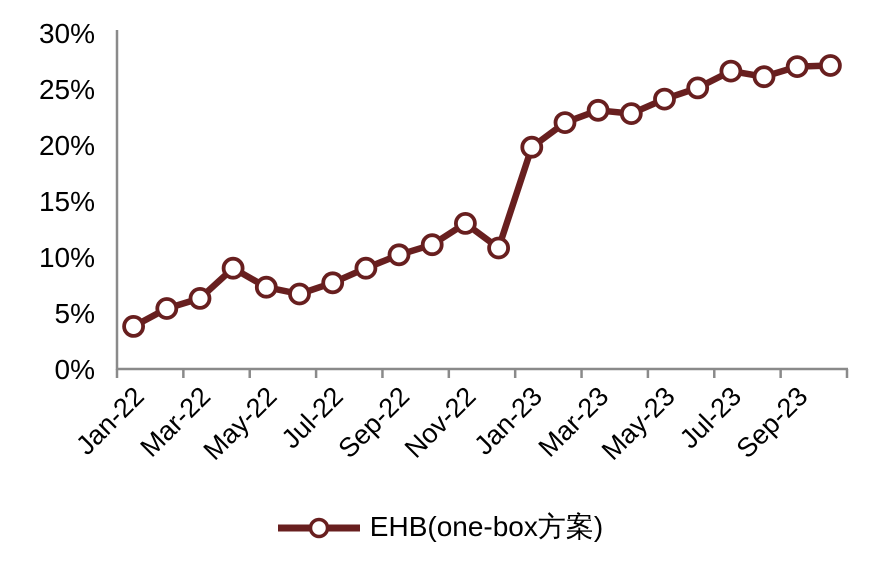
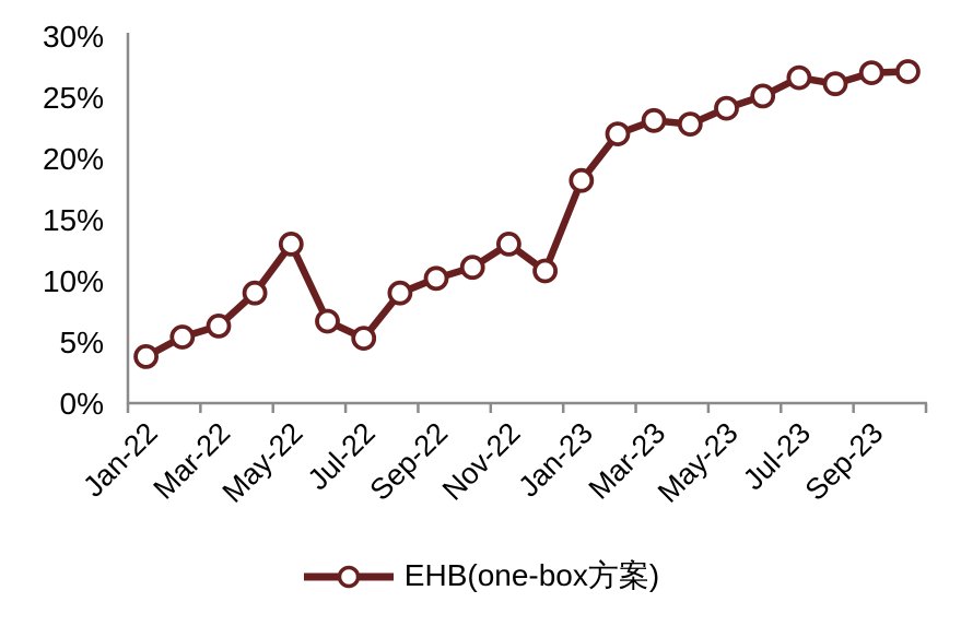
May-22: 7.3% -> 13.0%
Jul-22: 7.7% -> 5.3%
Jan-23: 19.8% -> 18.2%
